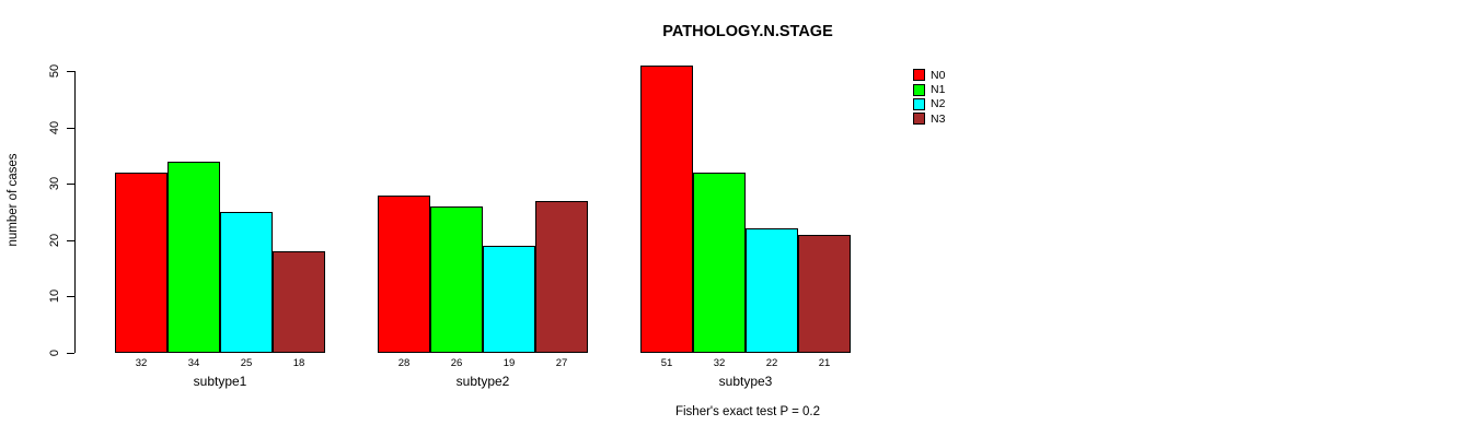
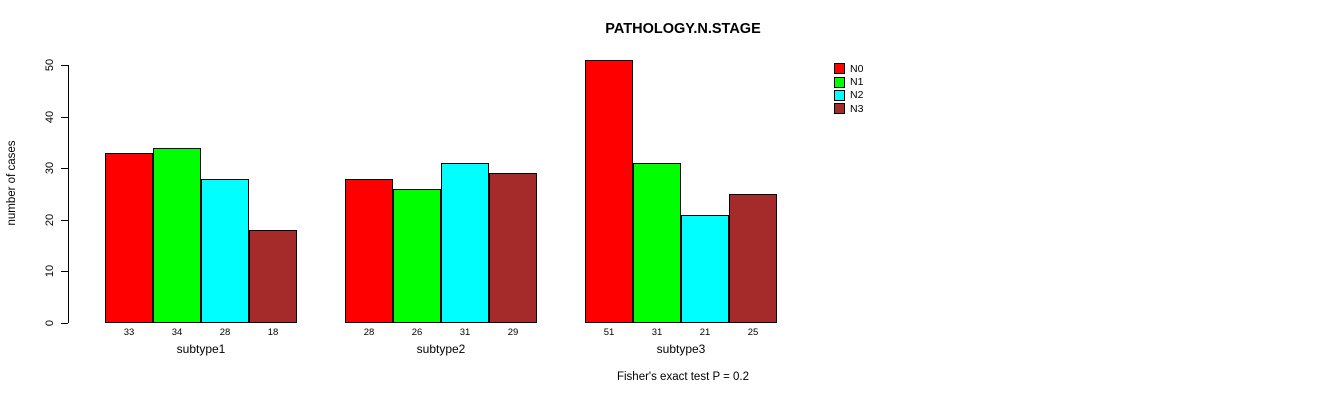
N0/subtype1: 32 -> 33
N2/subtype1: 25 -> 28
N2/subtype2: 19 -> 31
N3/subtype2: 27 -> 29
N1/subtype3: 32 -> 31
N2/subtype3: 22 -> 21
N3/subtype3: 21 -> 25
